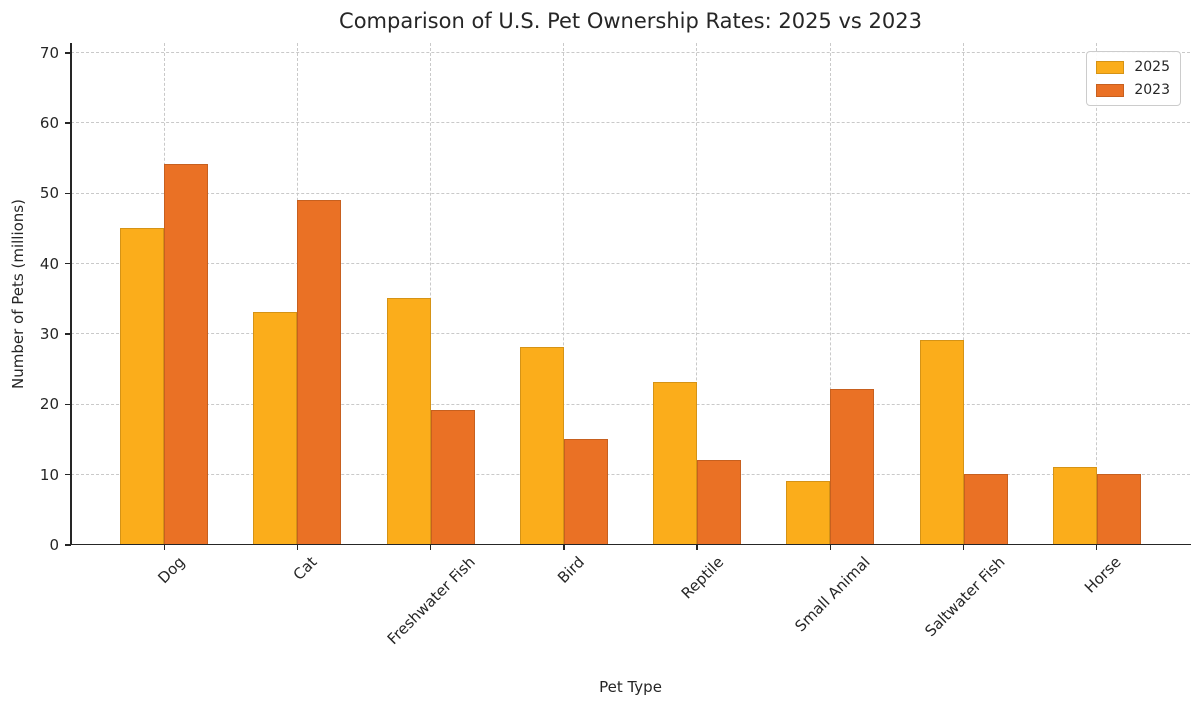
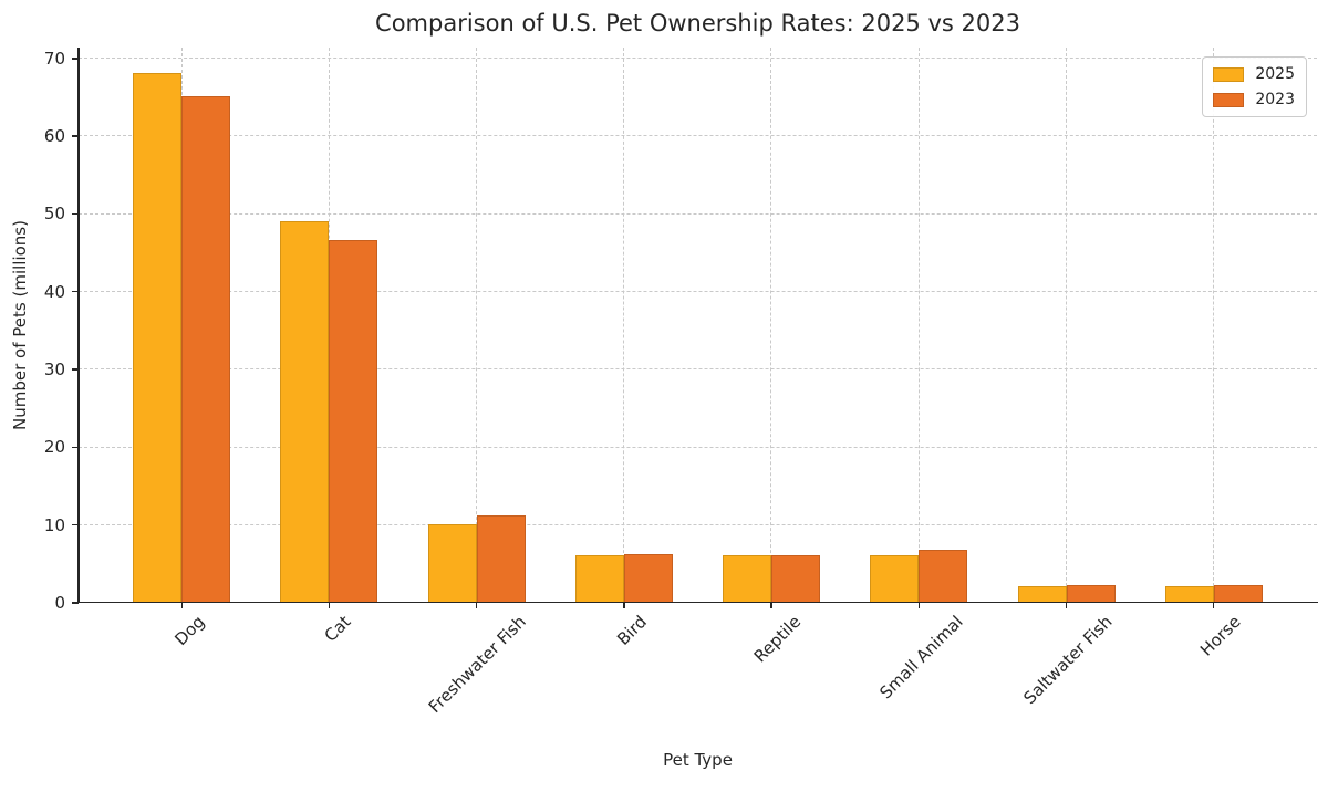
2025/Dog: 45 -> 68
2023/Dog: 54 -> 65
2025/Cat: 33 -> 49
2023/Cat: 49 -> 46
2025/Freshwater Fish: 35 -> 10
2023/Freshwater Fish: 19 -> 11
2025/Bird: 28 -> 6
2023/Bird: 15 -> 6
2025/Reptile: 23 -> 6
2023/Reptile: 12 -> 6
2025/Small Animal: 9 -> 6
2023/Small Animal: 22 -> 7
2025/Saltwater Fish: 29 -> 2
2023/Saltwater Fish: 10 -> 2
2025/Horse: 11 -> 2
2023/Horse: 10 -> 2
